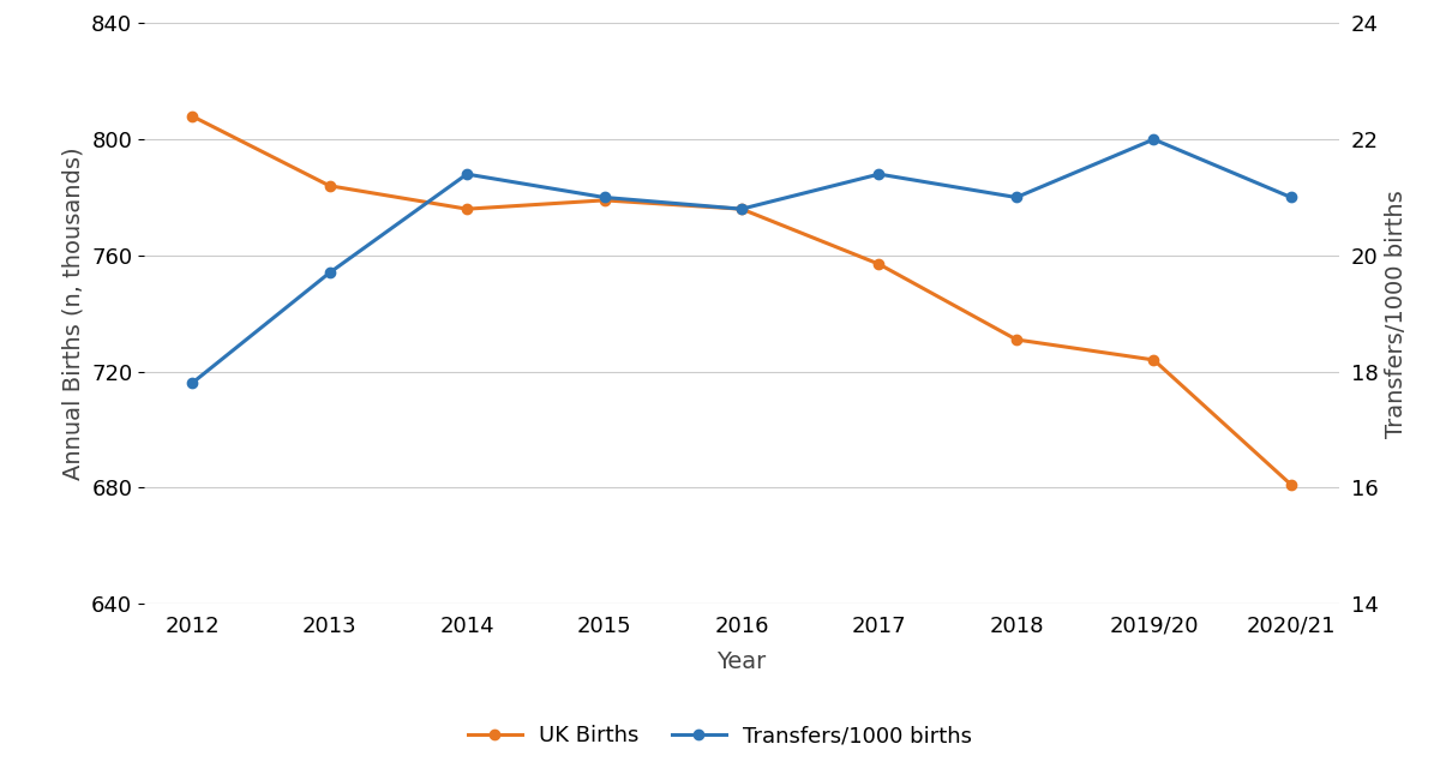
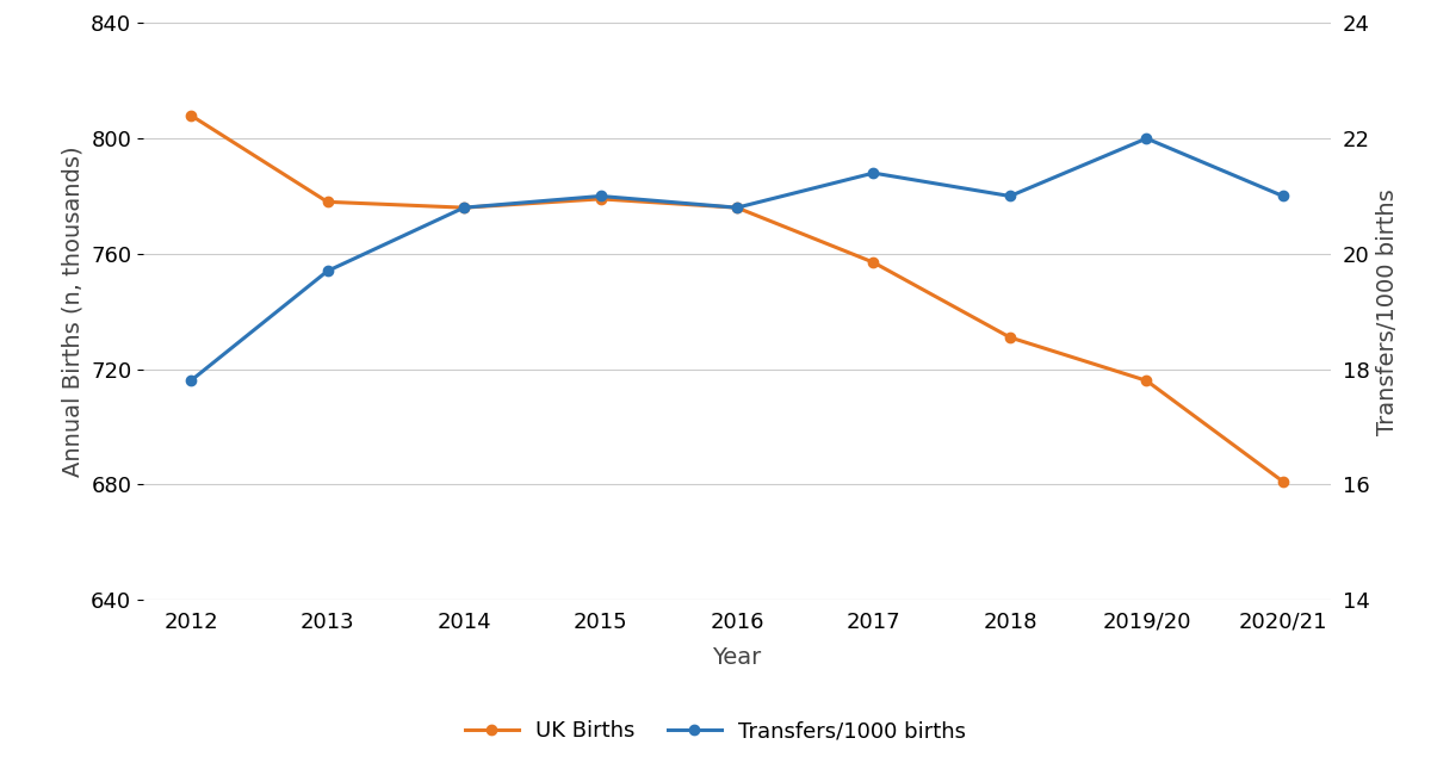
UK Births/2013: 784 -> 778
Transfers/1000 births/2014: 21.4 -> 20.8
UK Births/2019/20: 724 -> 716
